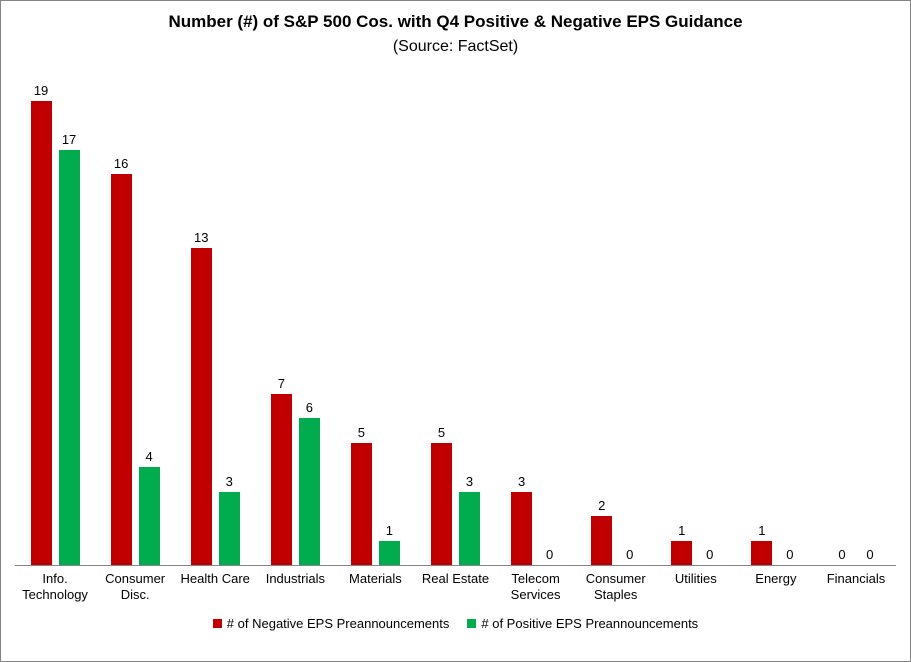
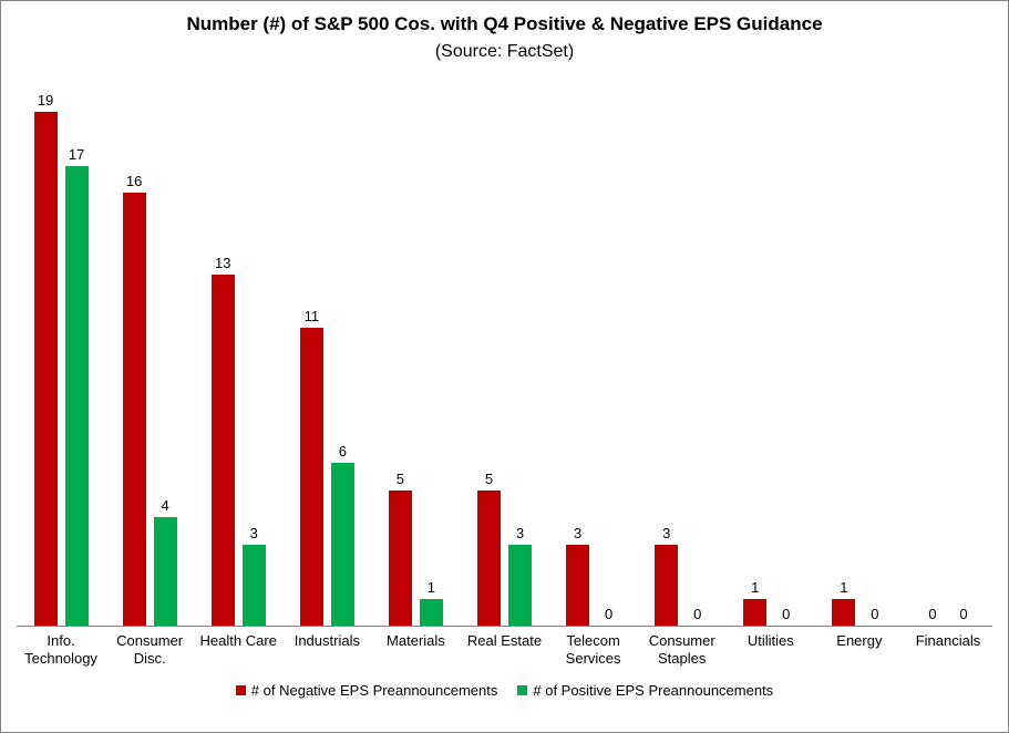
# of Negative EPS Preannouncements/Industrials: 7 -> 11
# of Negative EPS Preannouncements/Consumer Staples: 2 -> 3
